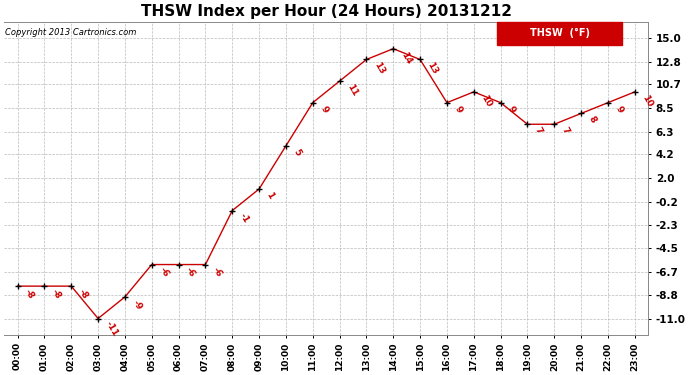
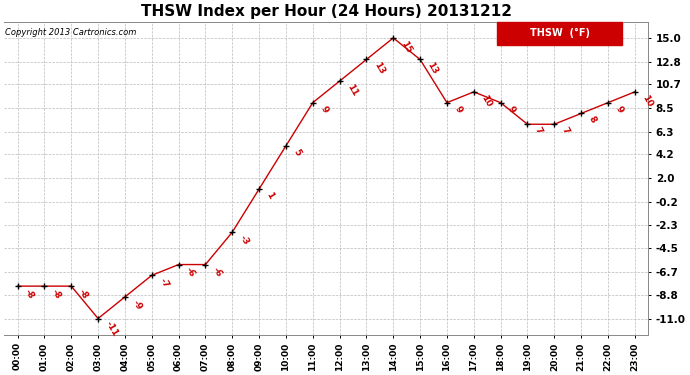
05:00: -6 -> -7
08:00: -1 -> -3
14:00: 14 -> 15
